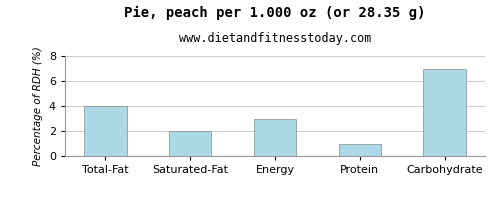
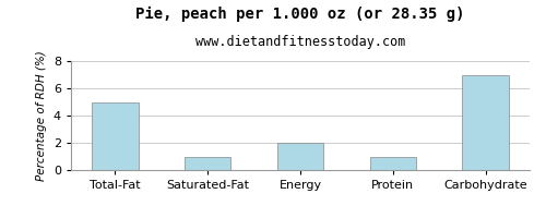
Total-Fat: 4 -> 5
Saturated-Fat: 2 -> 1
Energy: 3 -> 2
